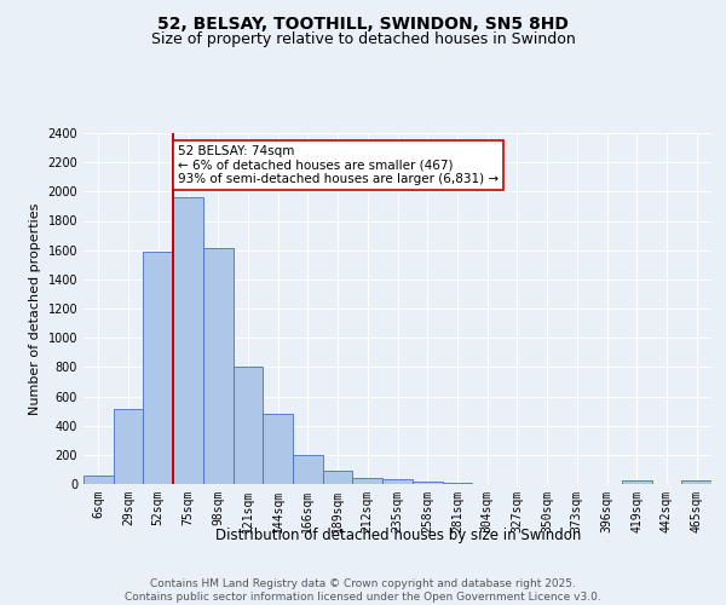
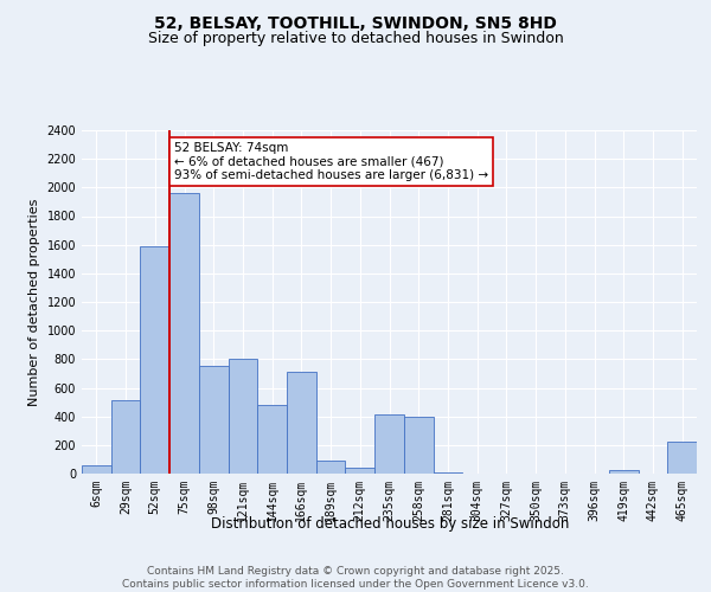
98sqm: 1610 -> 750
166sqm: 200 -> 710
235sqm: 30 -> 410
258sqm: 20 -> 400
465sqm: 20 -> 220
